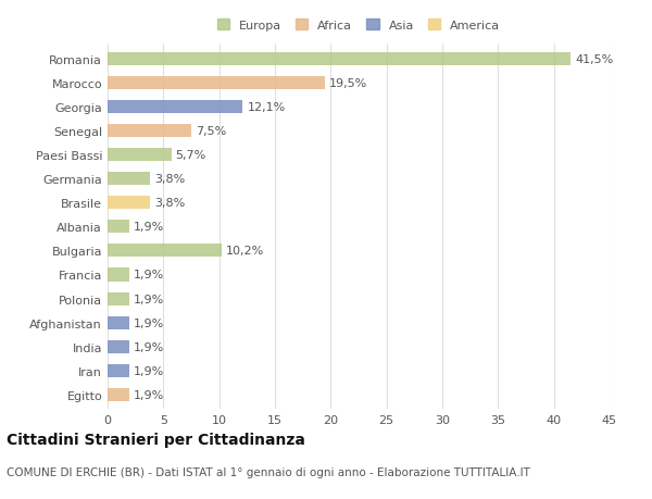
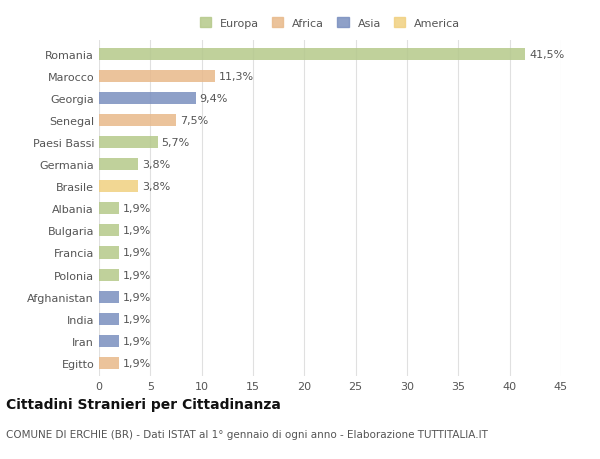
Marocco: 19,5% -> 11,3%
Georgia: 12,1% -> 9,4%
Bulgaria: 10,2% -> 1,9%
